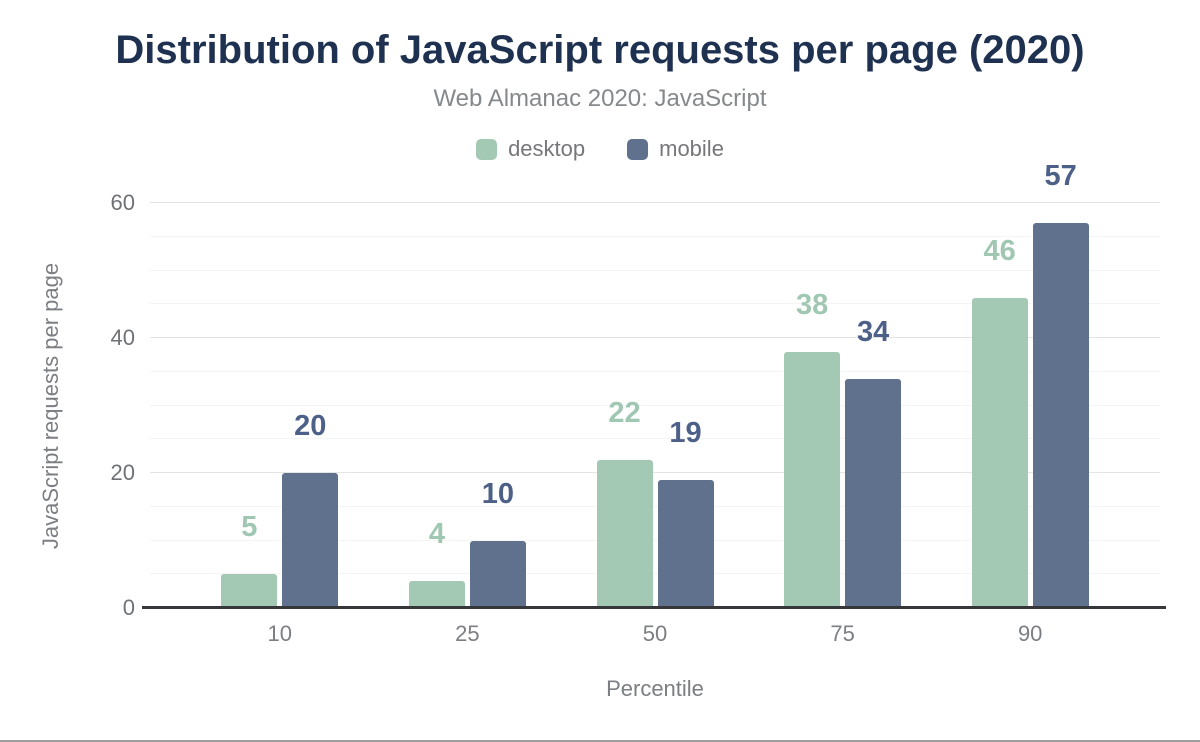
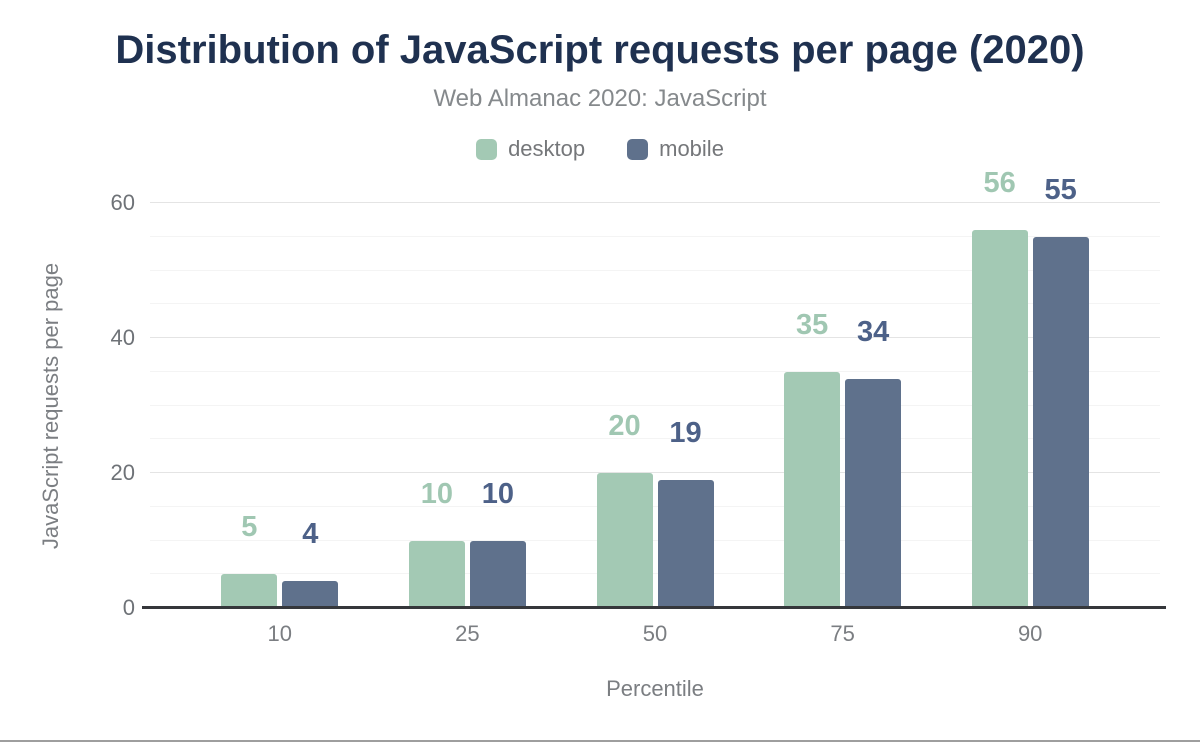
mobile/10: 20 -> 4
desktop/25: 4 -> 10
desktop/50: 22 -> 20
desktop/75: 38 -> 35
desktop/90: 46 -> 56
mobile/90: 57 -> 55
